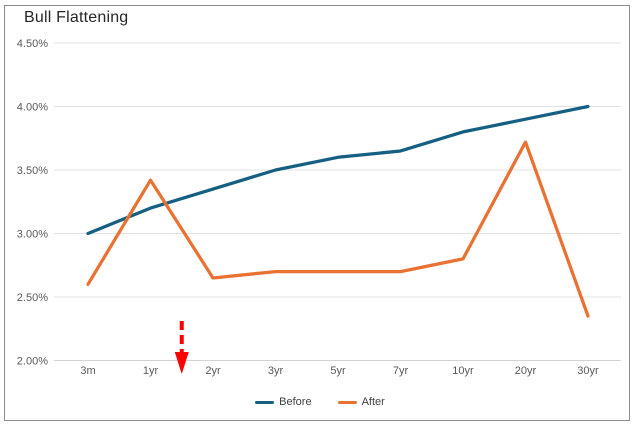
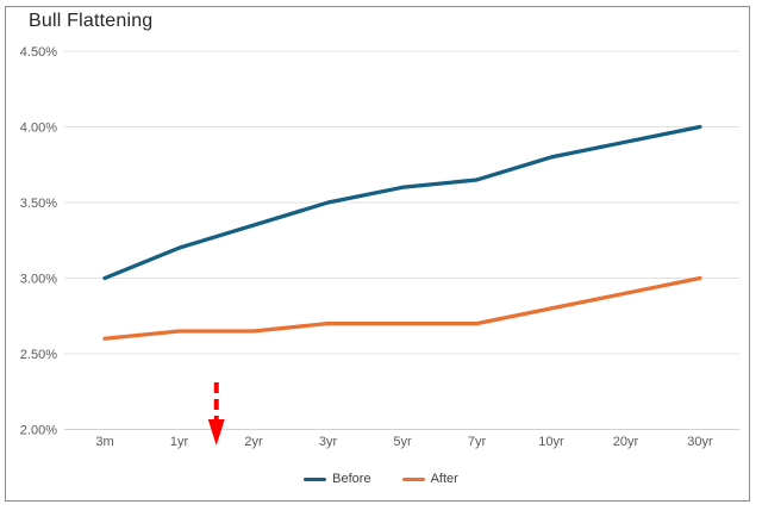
After/1yr: 3.42% -> 2.65%
After/20yr: 3.72% -> 2.90%
After/30yr: 2.35% -> 3.00%
